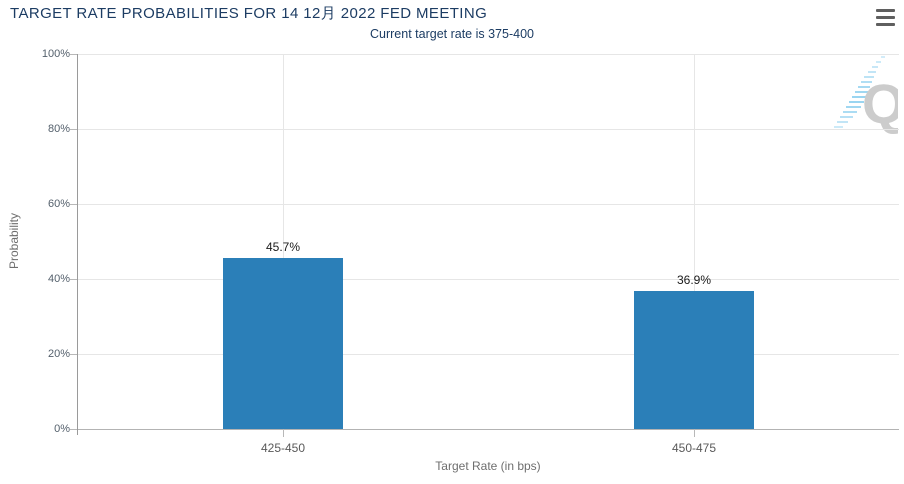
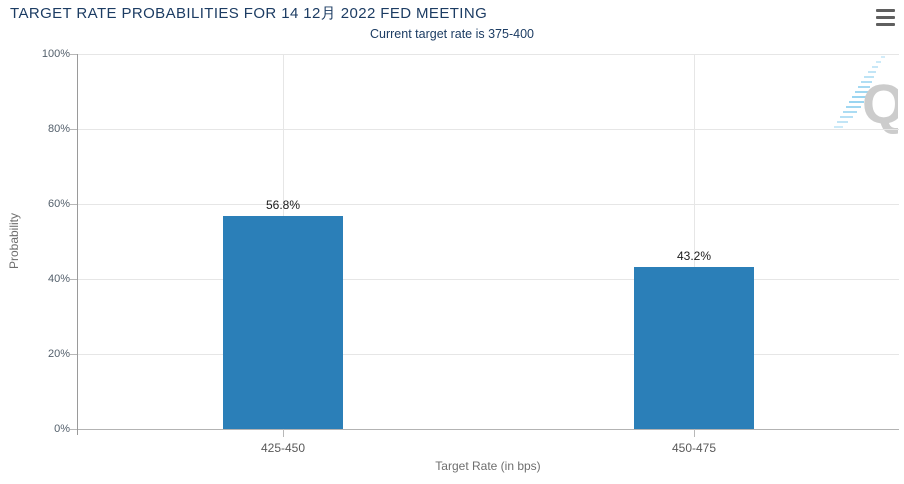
425-450: 45.7% -> 56.8%
450-475: 36.9% -> 43.2%
